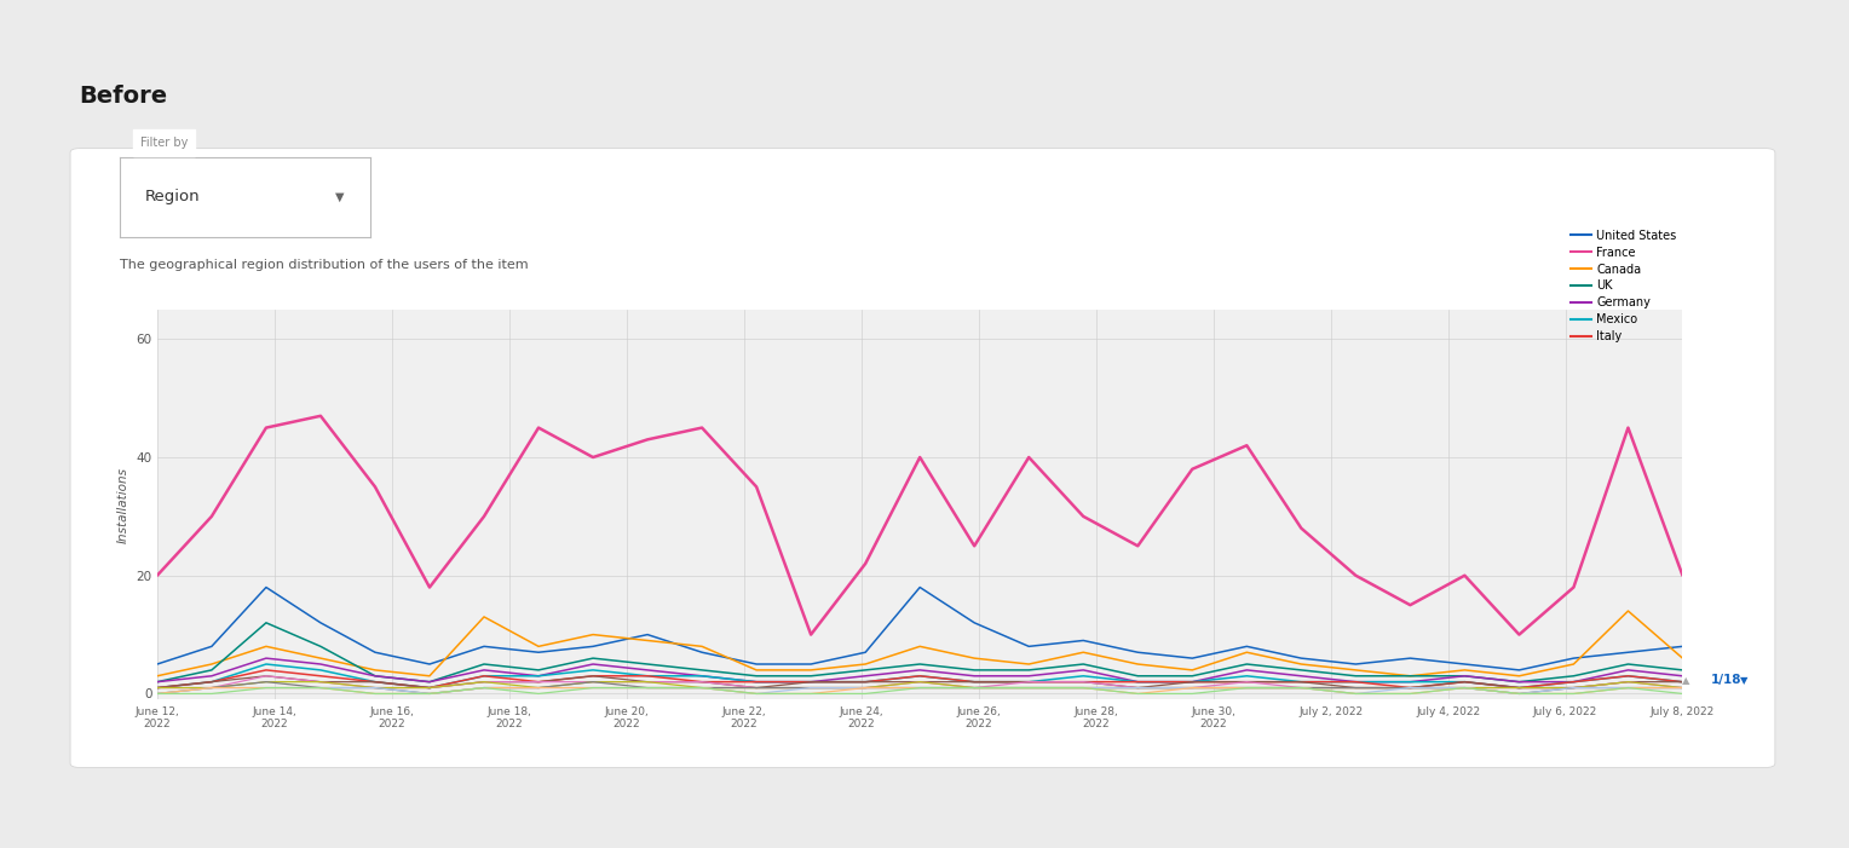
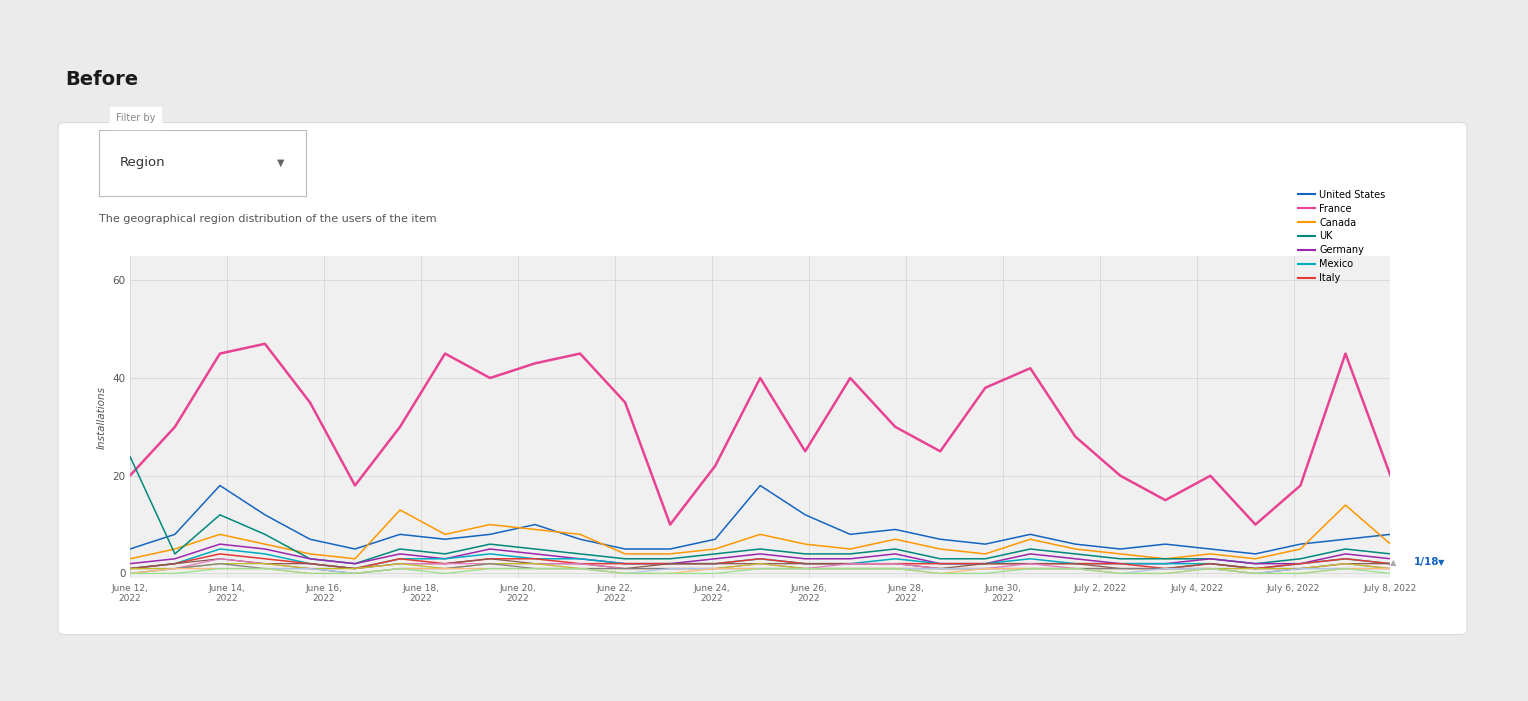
UK/June 12, 2022: 2 -> 24
